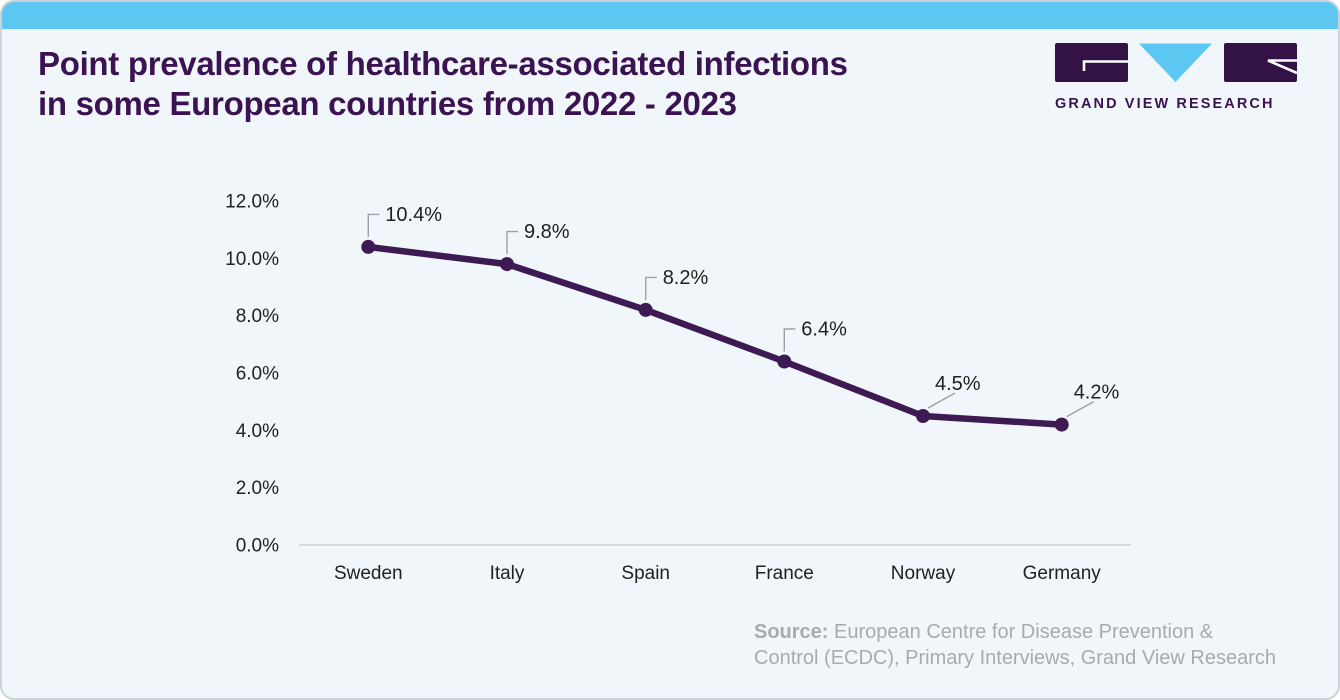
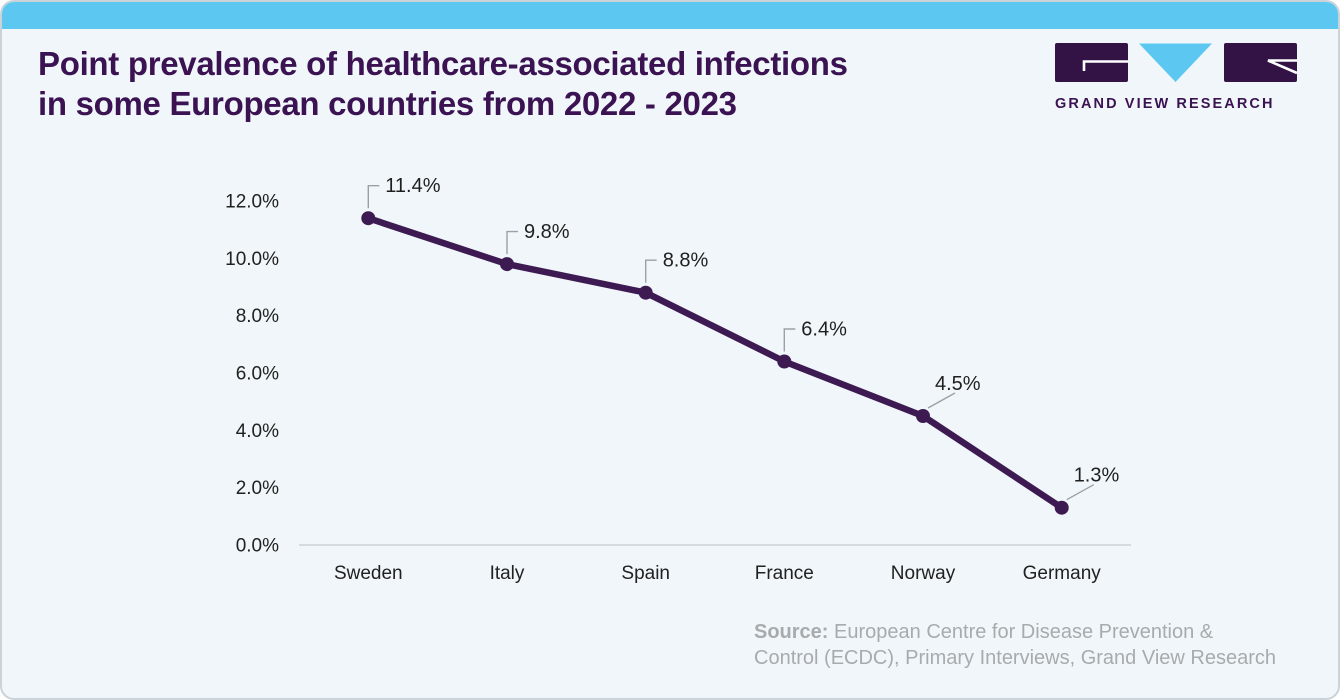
Sweden: 10.4% -> 11.4%
Spain: 8.2% -> 8.8%
Germany: 4.2% -> 1.3%
